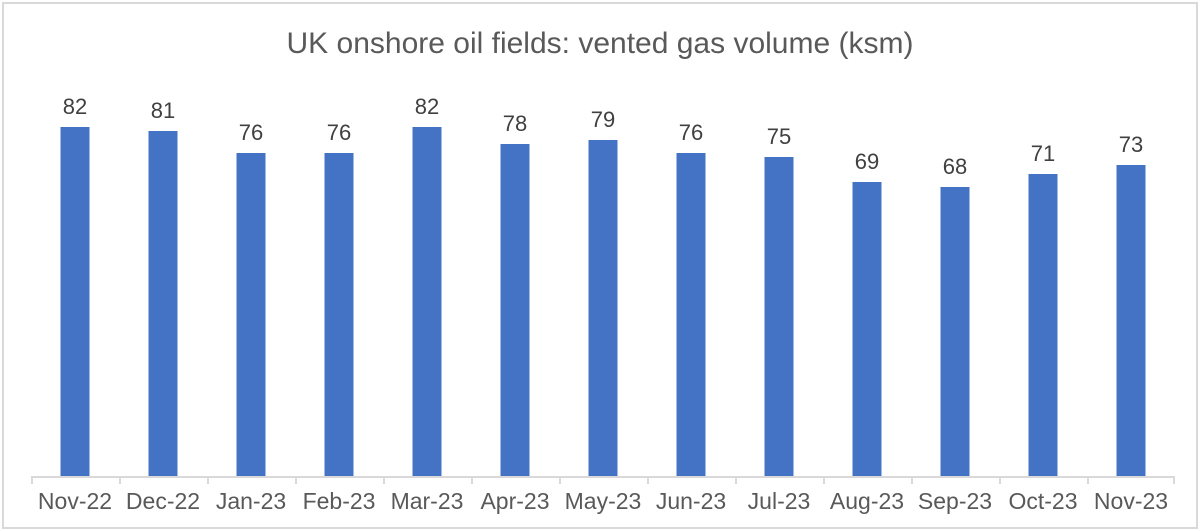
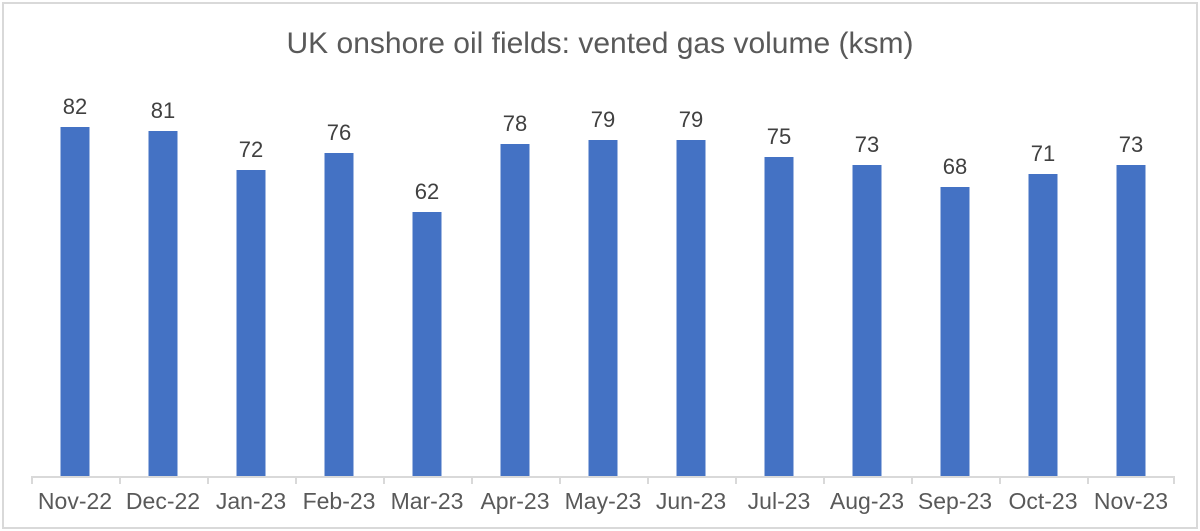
Jan-23: 76 -> 72
Mar-23: 82 -> 62
Jun-23: 76 -> 79
Aug-23: 69 -> 73
